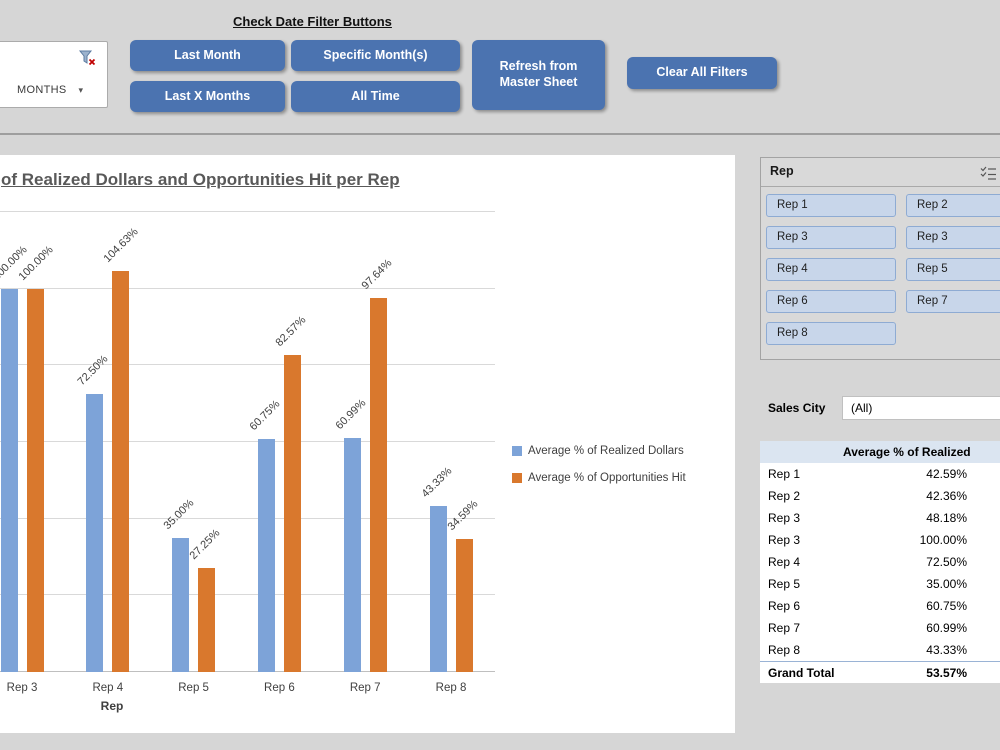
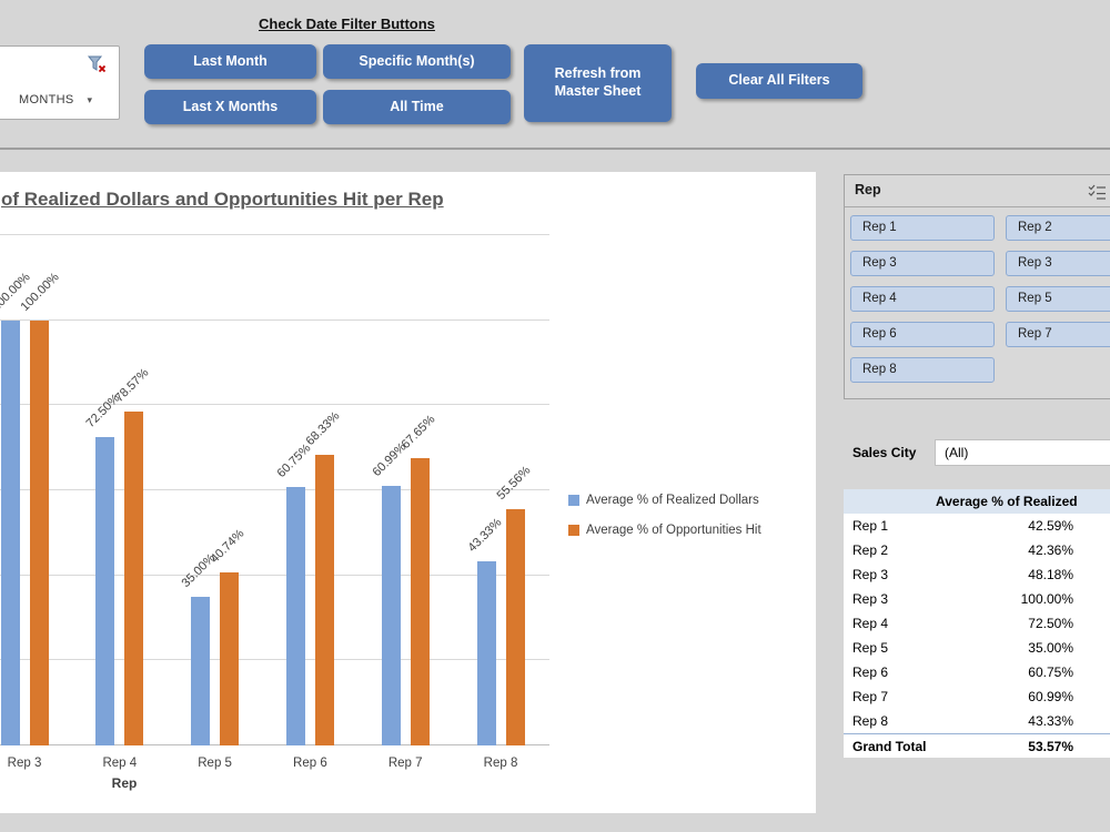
Average % of Opportunities Hit/Rep 4: 104.63% -> 78.57%
Average % of Opportunities Hit/Rep 5: 27.25% -> 40.74%
Average % of Opportunities Hit/Rep 6: 82.57% -> 68.33%
Average % of Opportunities Hit/Rep 7: 97.64% -> 67.65%
Average % of Opportunities Hit/Rep 8: 34.59% -> 55.56%
